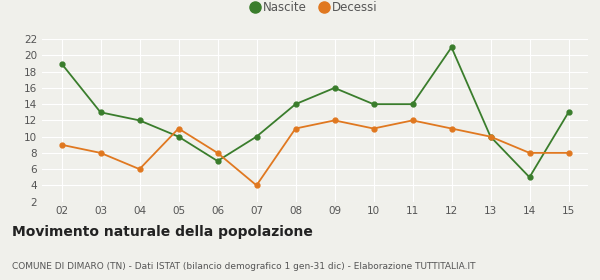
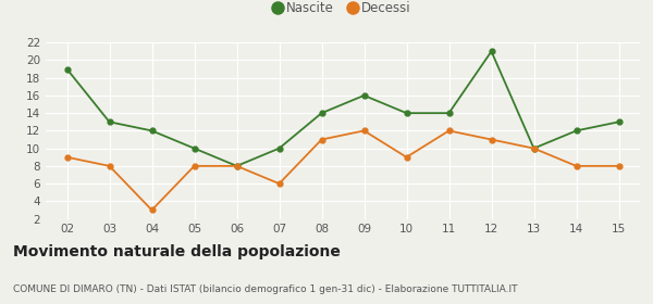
Decessi/04: 6 -> 3
Decessi/05: 11 -> 8
Nascite/06: 7 -> 8
Decessi/07: 4 -> 6
Decessi/10: 11 -> 9
Nascite/14: 5 -> 12
